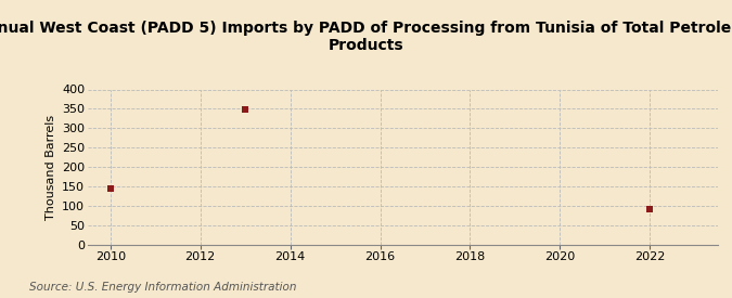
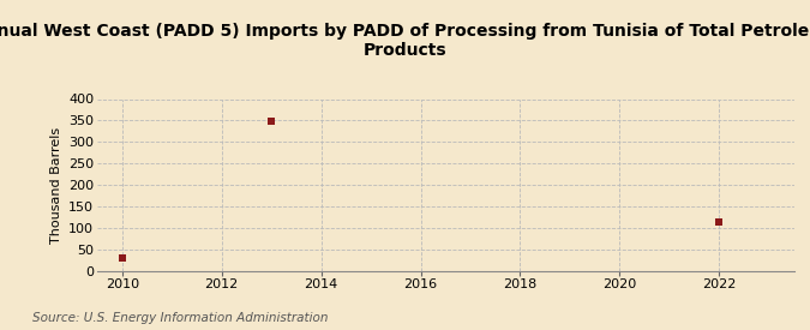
2010: 145 -> 28
2022: 90 -> 114
